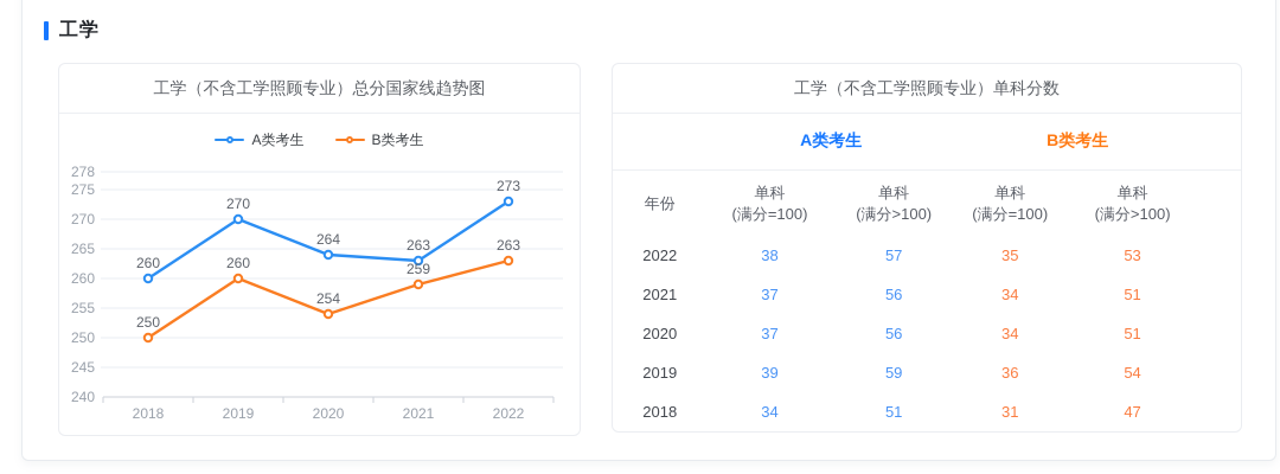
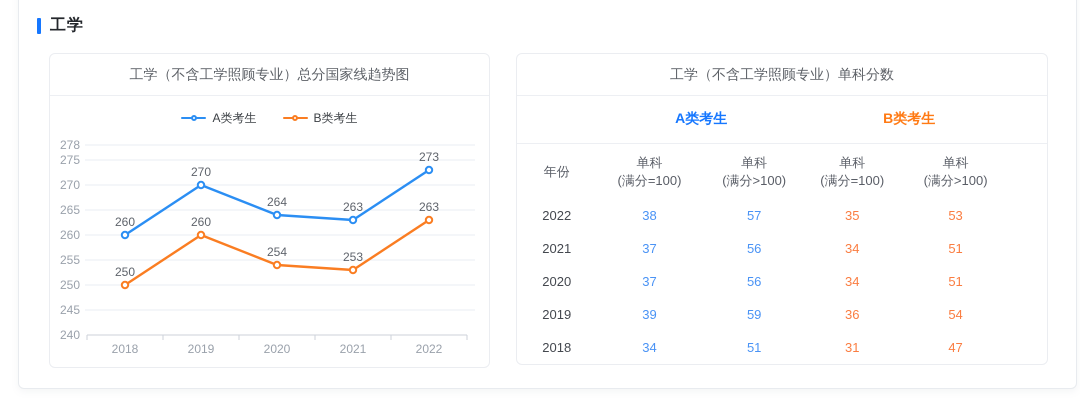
B类考生/2021: 259 -> 253
